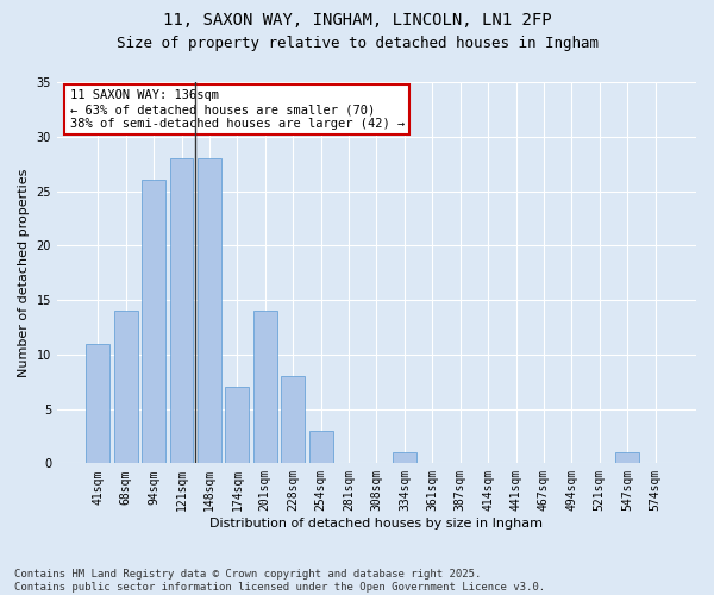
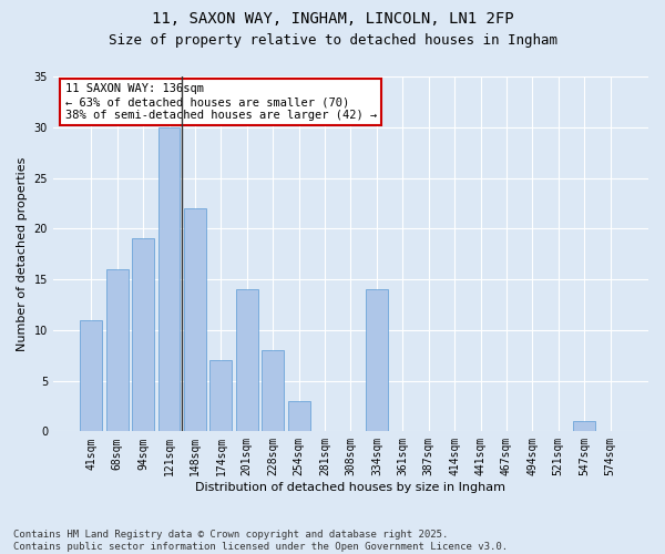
68sqm: 14 -> 16
94sqm: 26 -> 19
121sqm: 28 -> 30
148sqm: 28 -> 22
334sqm: 1 -> 14
